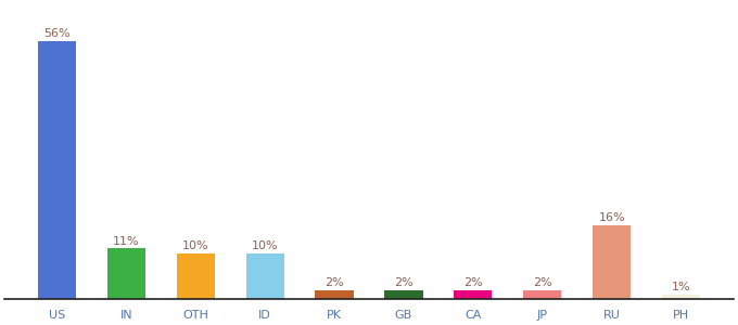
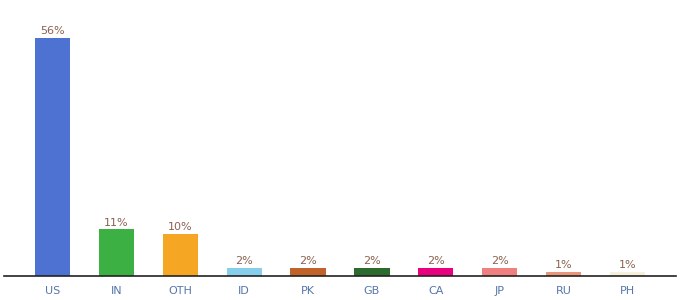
ID: 10% -> 2%
RU: 16% -> 1%
